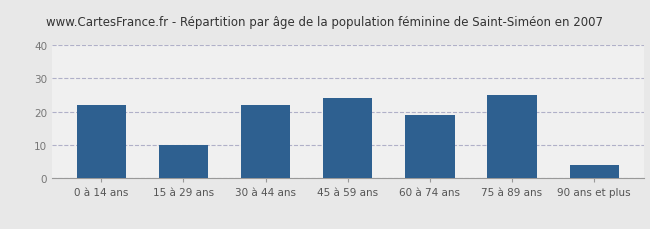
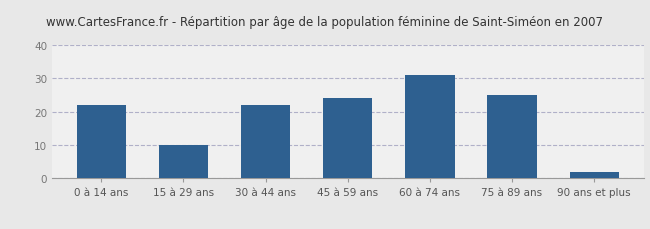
60 à 74 ans: 19 -> 31
90 ans et plus: 4 -> 2
